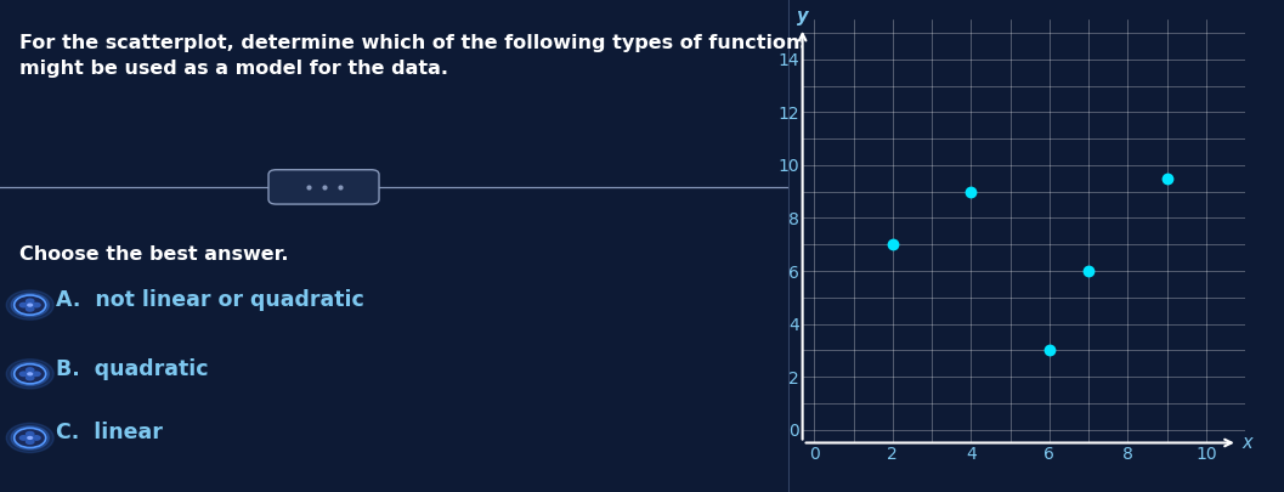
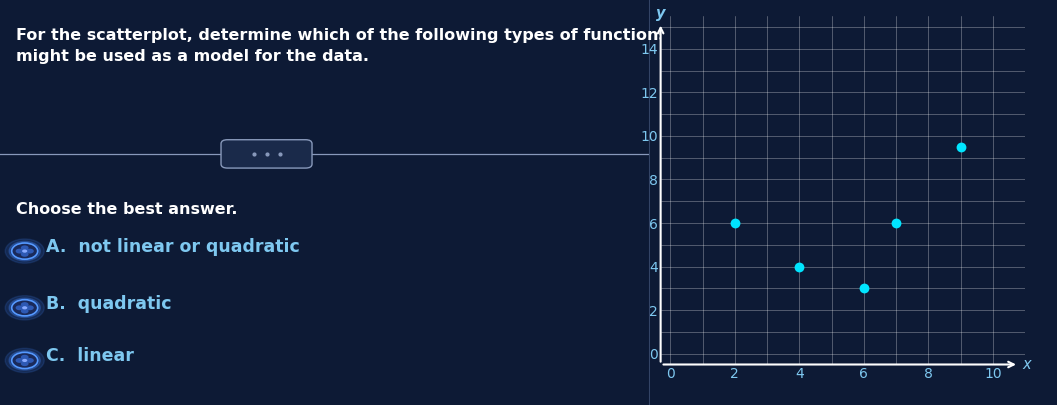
2: 7.0 -> 6.0
4: 9.0 -> 4.0
